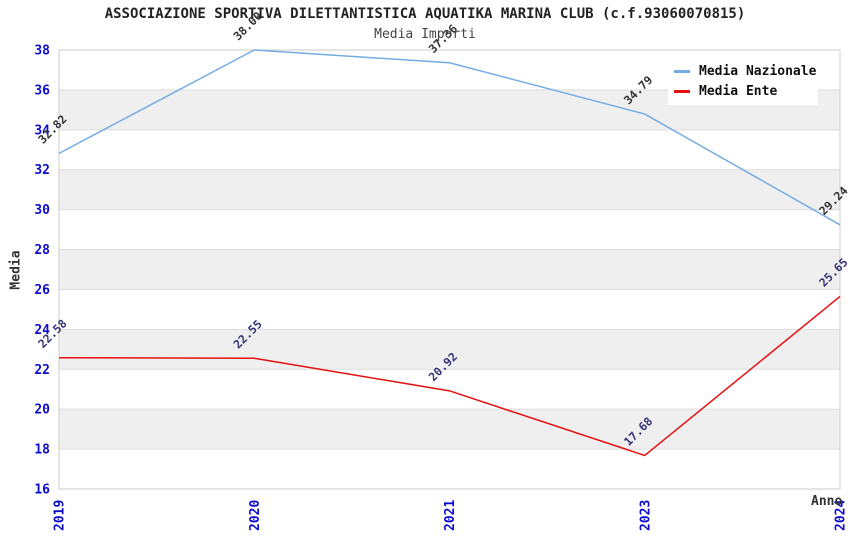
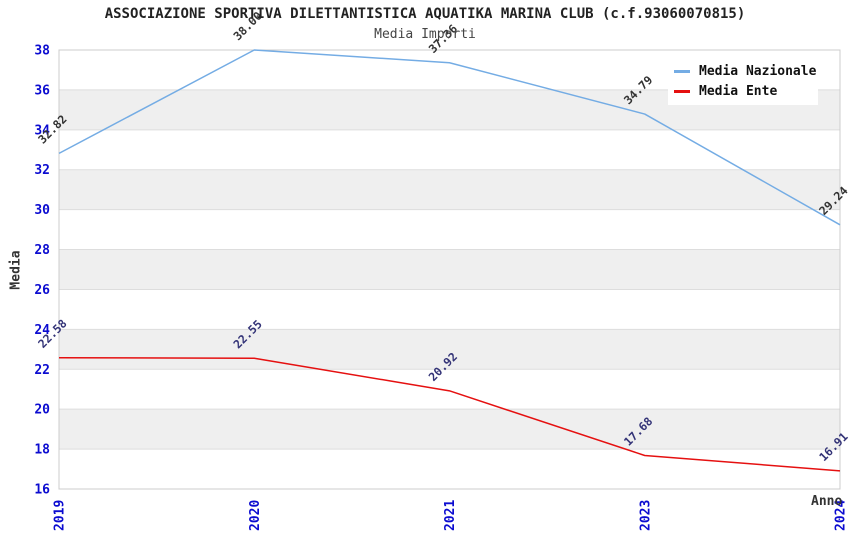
Media Ente/2024: 25.65 -> 16.91
